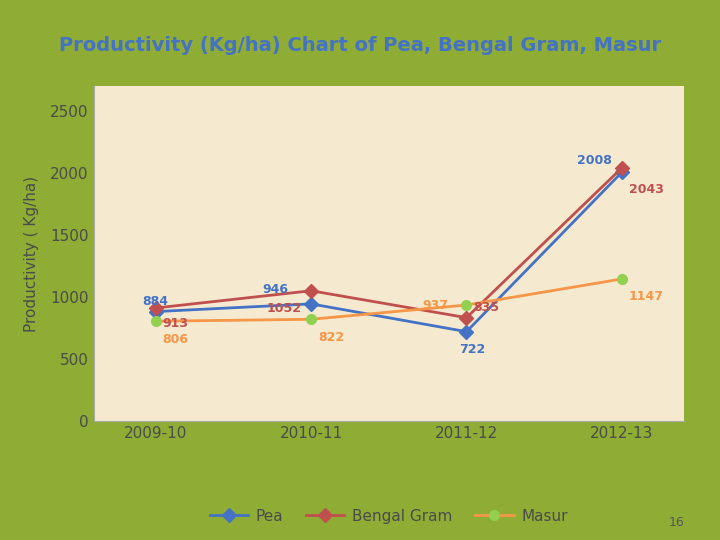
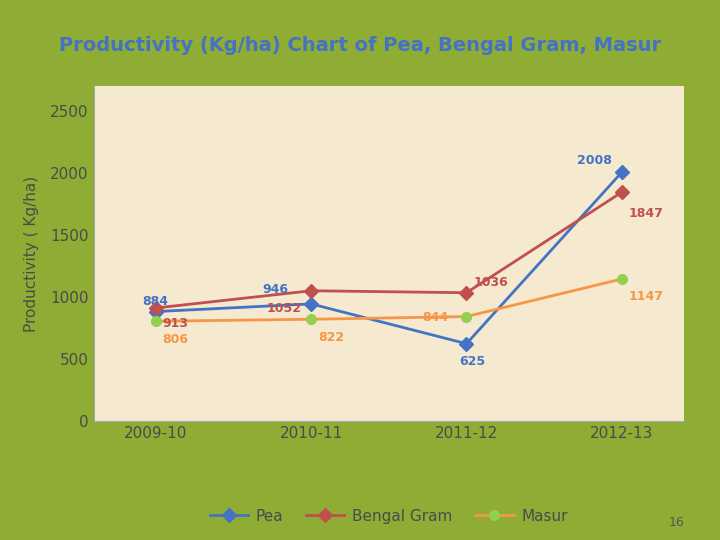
Pea/2011-12: 722 -> 625
Bengal Gram/2011-12: 835 -> 1036
Masur/2011-12: 937 -> 844
Bengal Gram/2012-13: 2043 -> 1847
